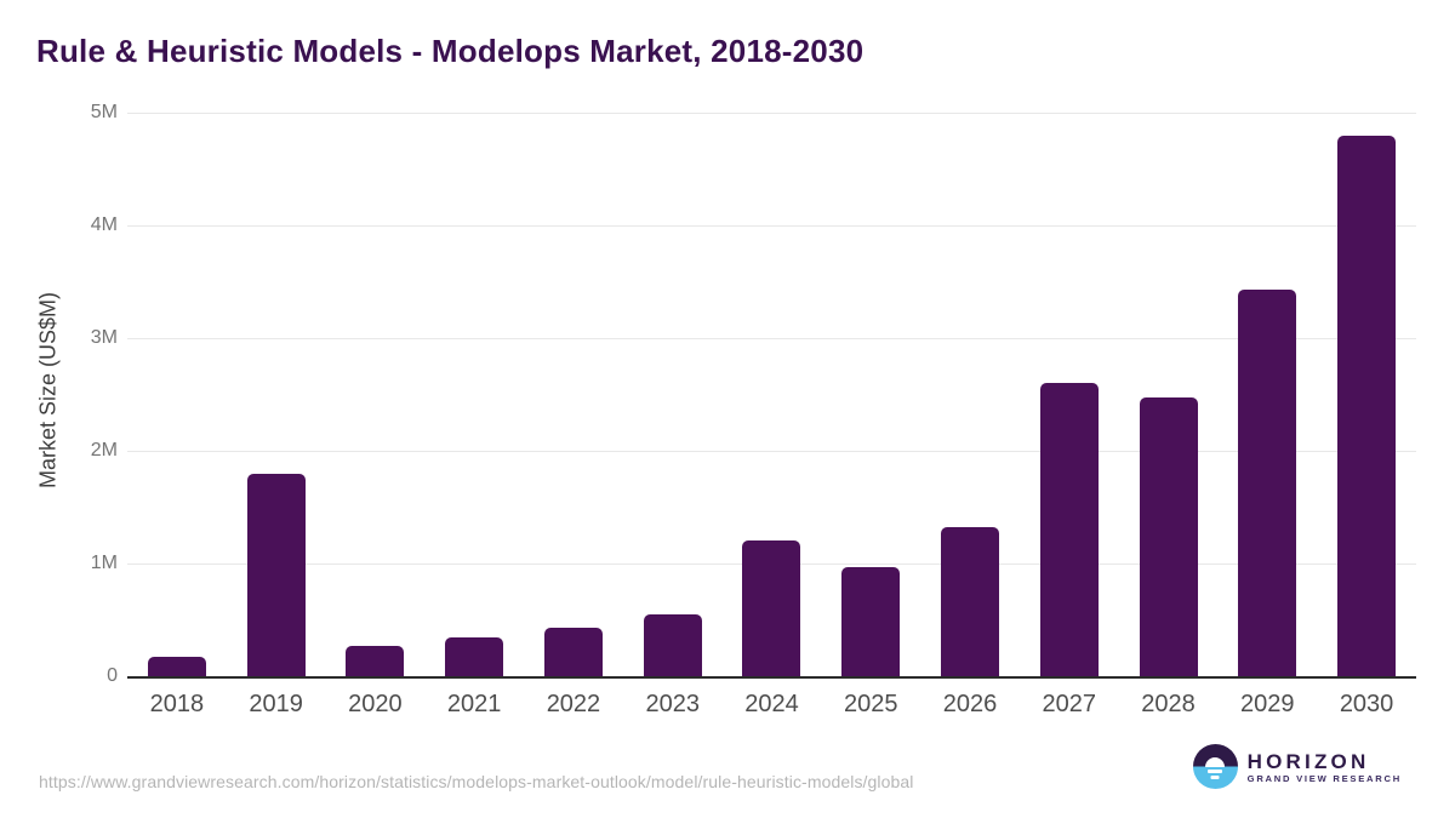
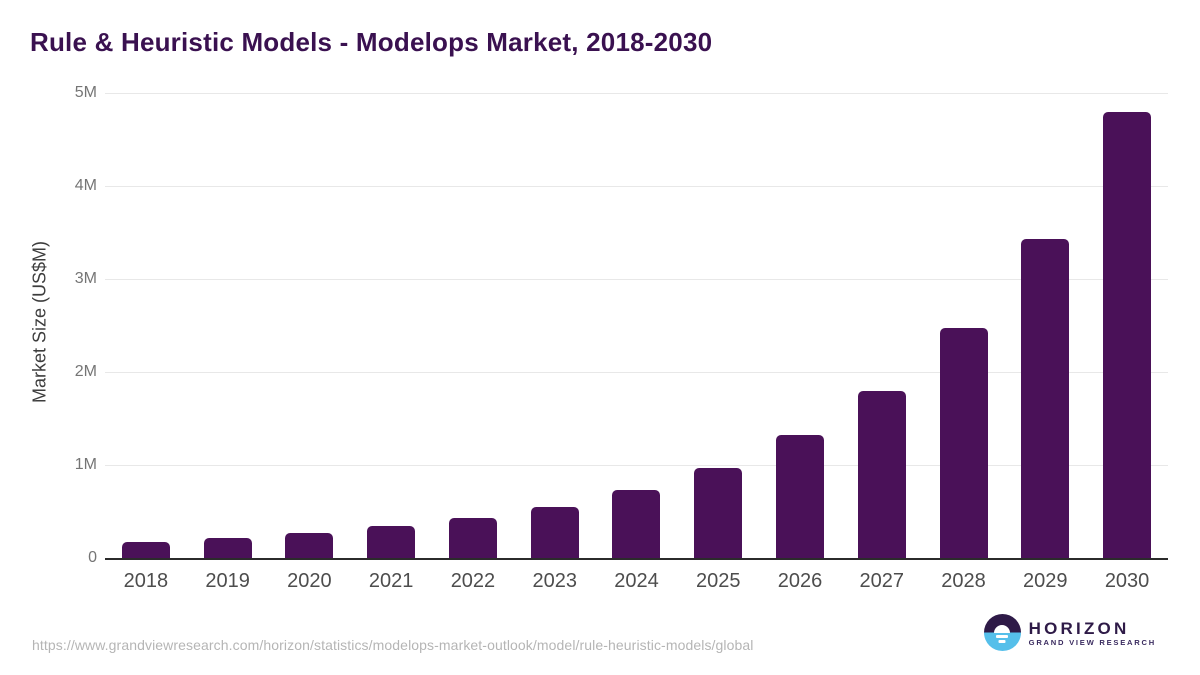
2019: 1.8M -> 0.2M
2024: 1.2M -> 0.7M
2027: 2.6M -> 1.8M
